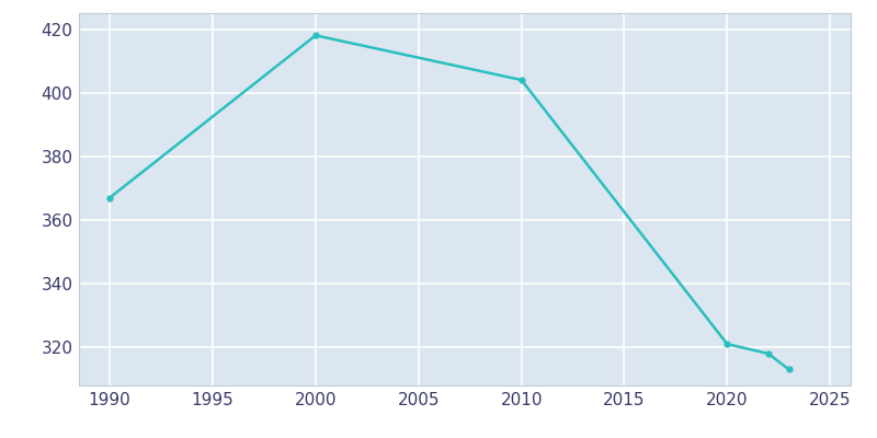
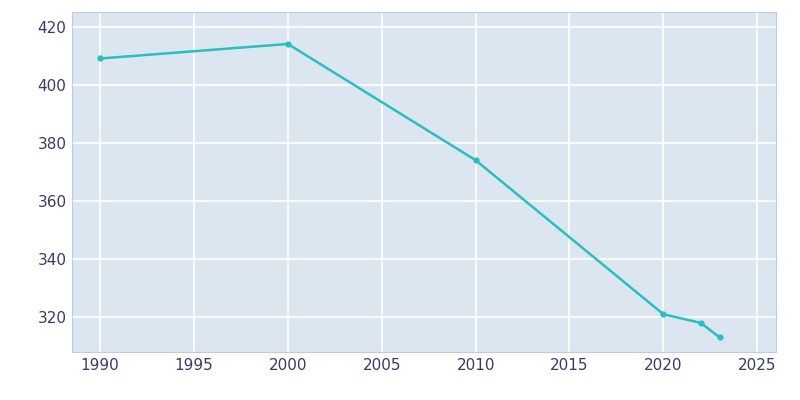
1990: 367 -> 409
2000: 418 -> 414
2010: 404 -> 374
